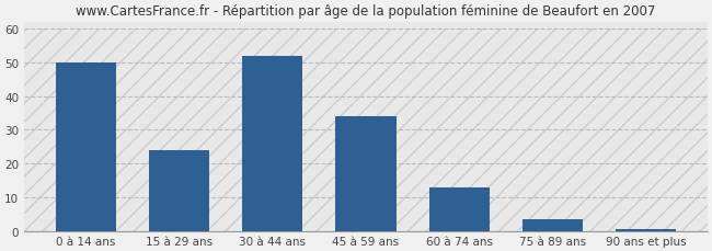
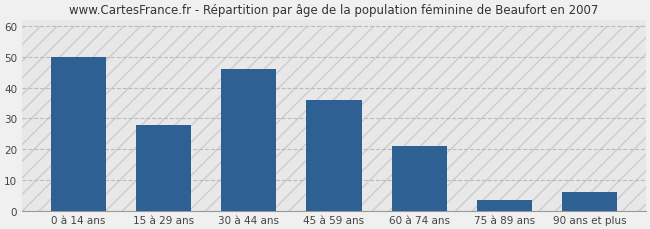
15 à 29 ans: 24.0 -> 28.0
30 à 44 ans: 52.0 -> 46.0
45 à 59 ans: 34.0 -> 36.0
60 à 74 ans: 13.0 -> 21.0
90 ans et plus: 0.5 -> 6.0
